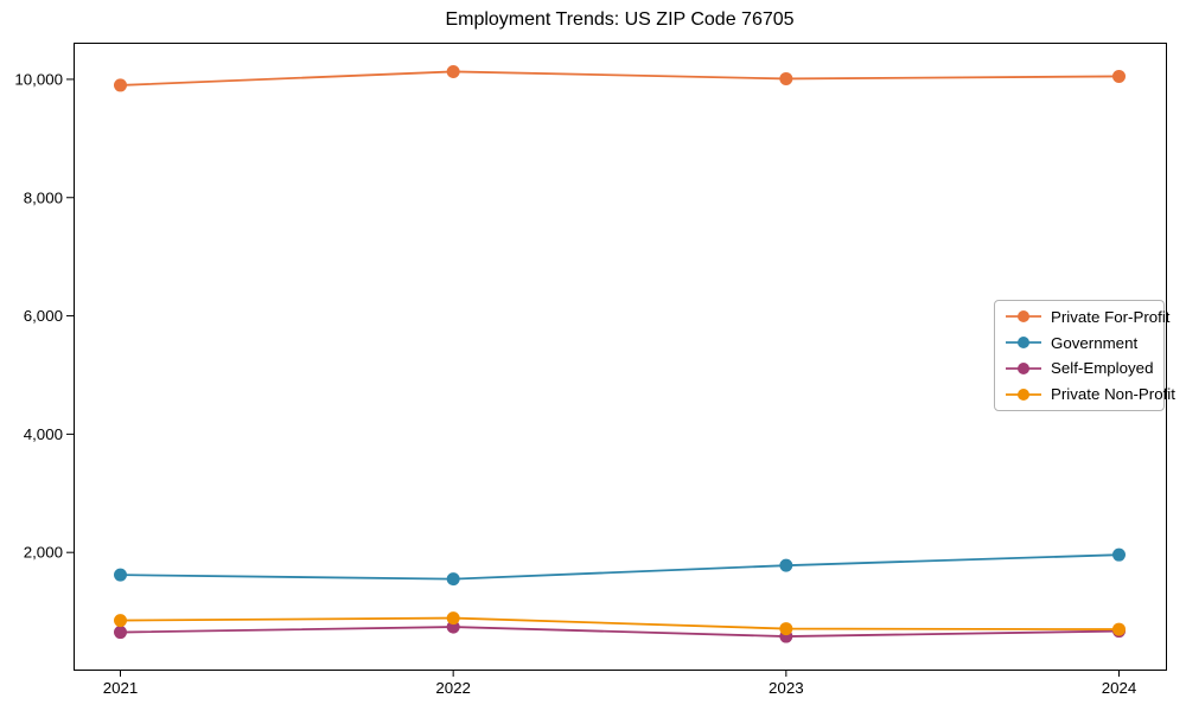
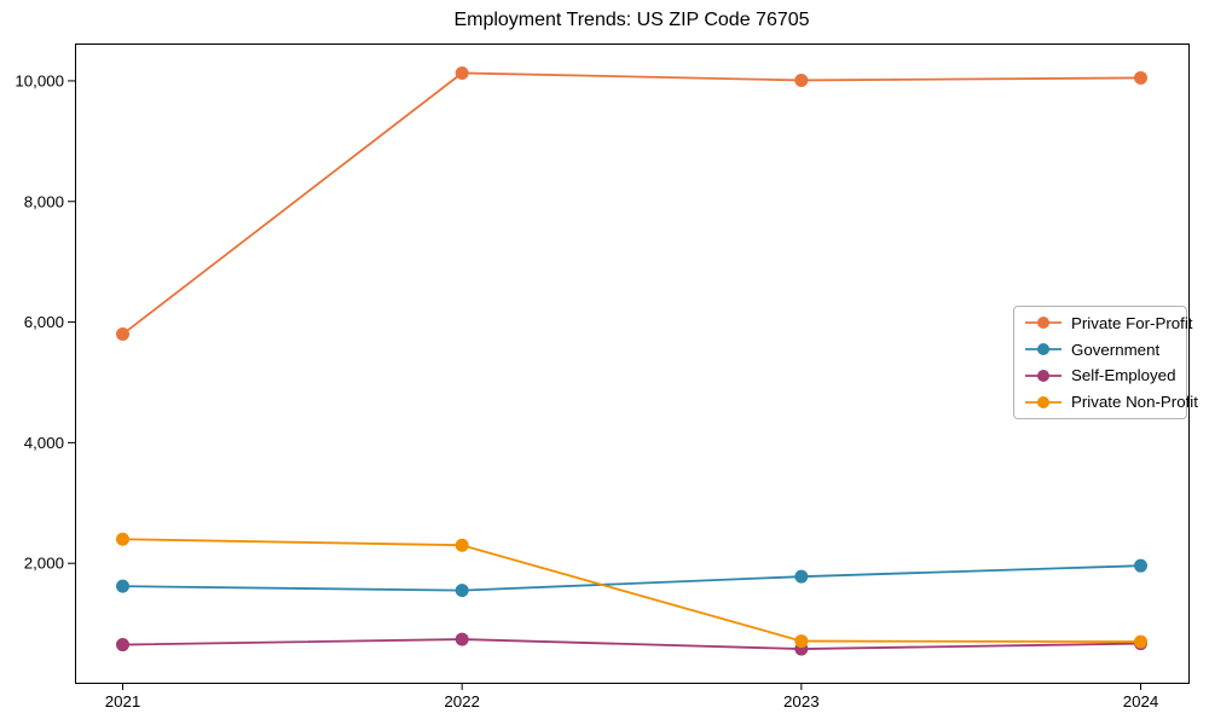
Private For-Profit/2021: 9900 -> 5800
Private Non-Profit/2021: 800 -> 2400
Private Non-Profit/2022: 900 -> 2300
